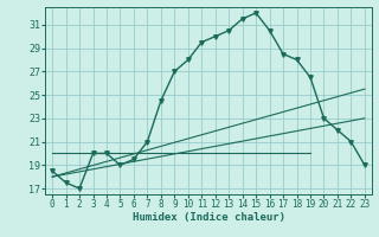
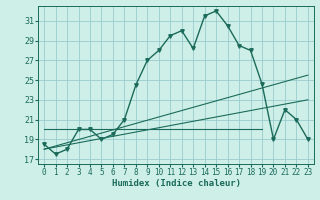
2: 17.0 -> 18.0
13: 30.5 -> 28.2
19: 26.5 -> 24.6
20: 23.0 -> 19.0
